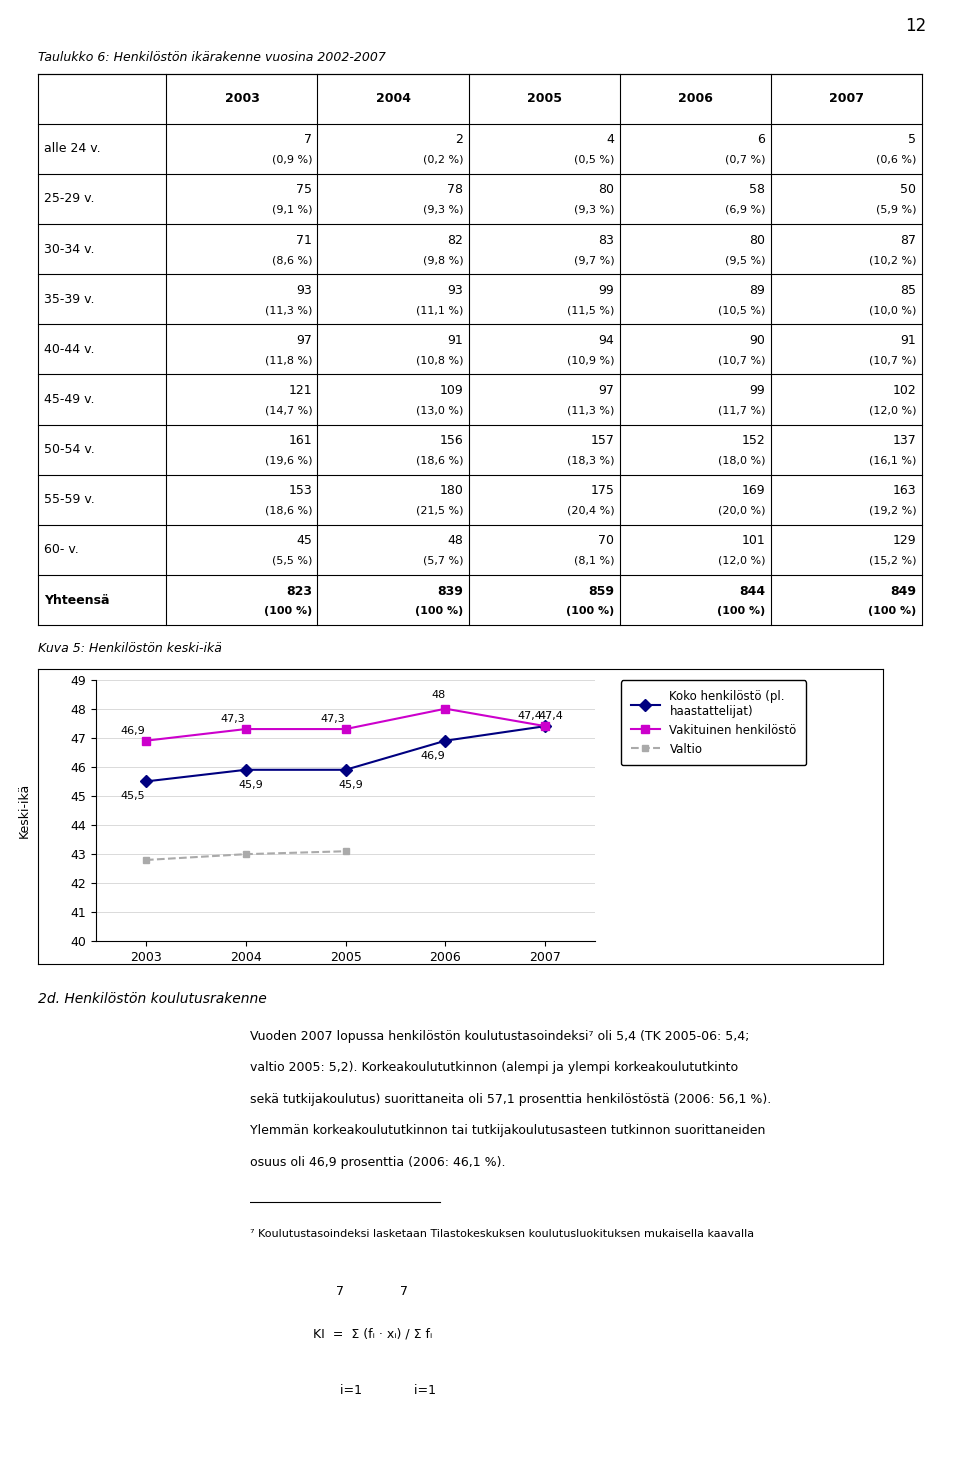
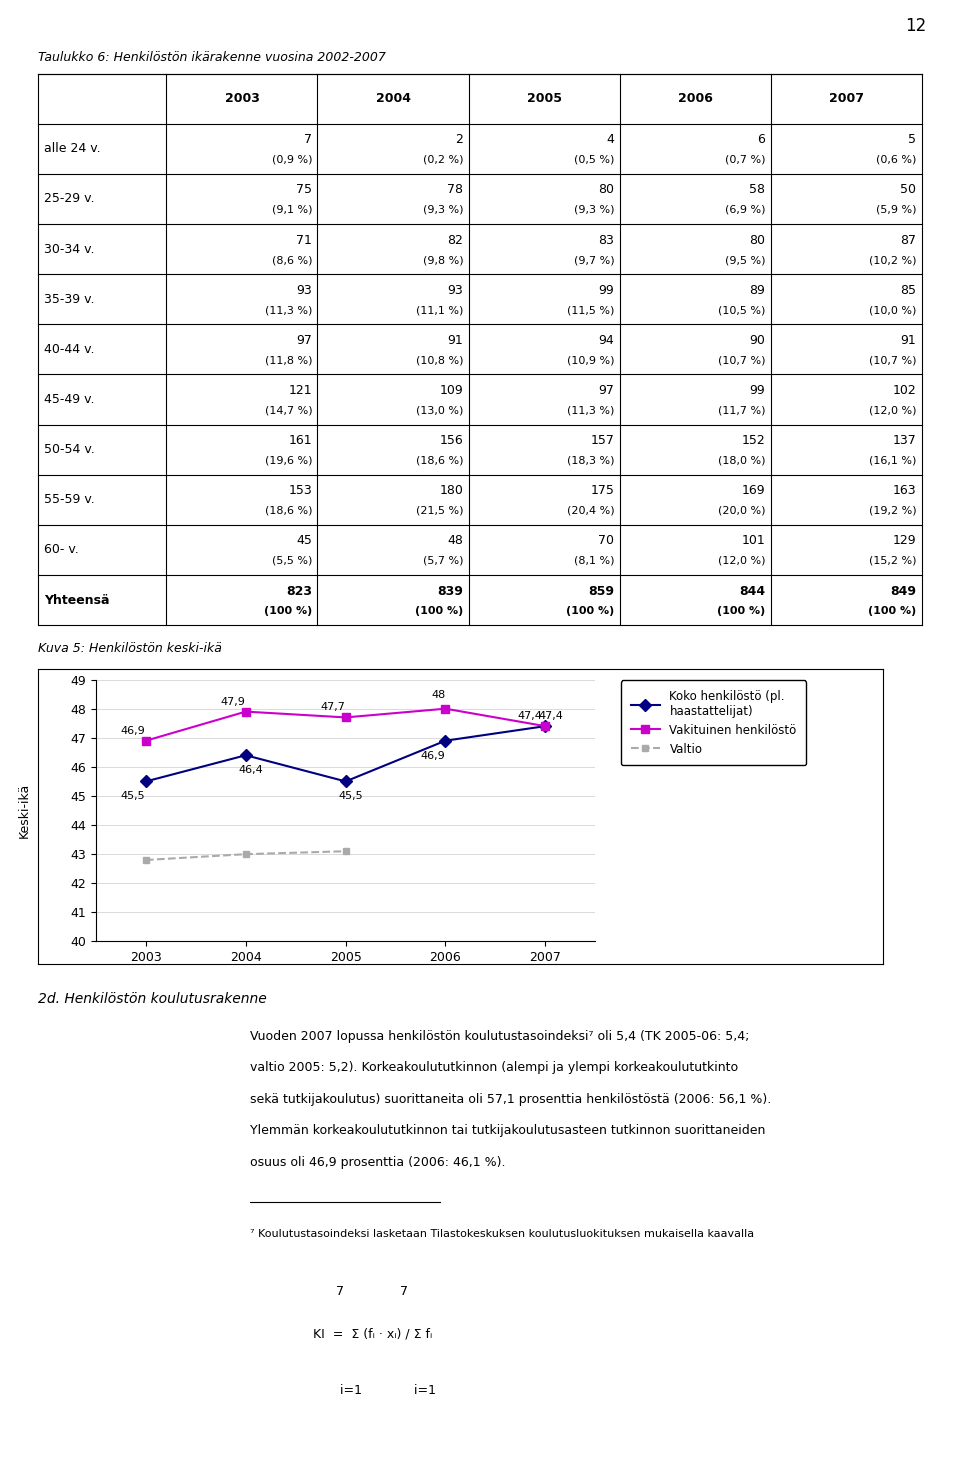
Koko henkilöstö (pl. haastattelijat)/2004: 45,9 -> 46,4
Vakituinen henkilöstö/2004: 47,3 -> 47,9
Koko henkilöstö (pl. haastattelijat)/2005: 45,9 -> 45,5
Vakituinen henkilöstö/2005: 47,3 -> 47,7
